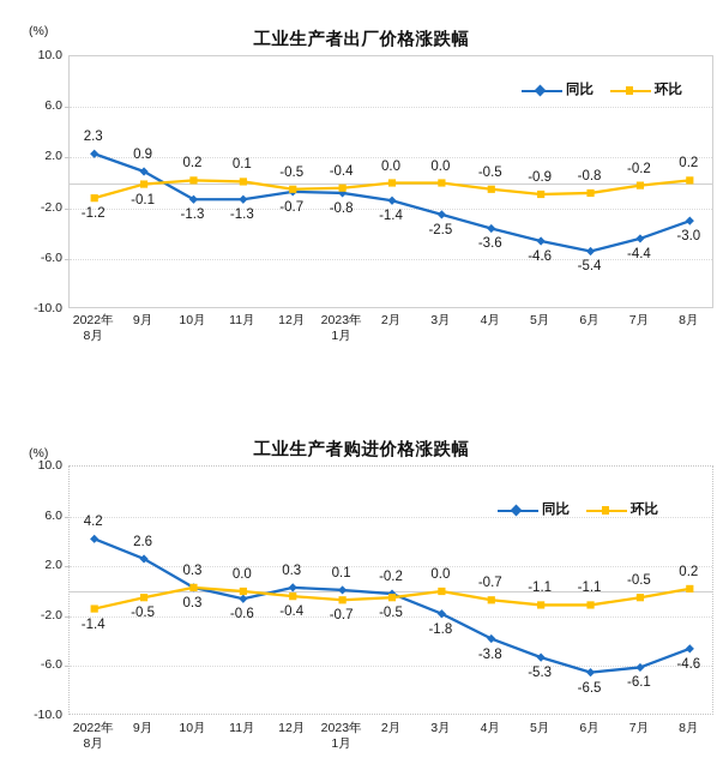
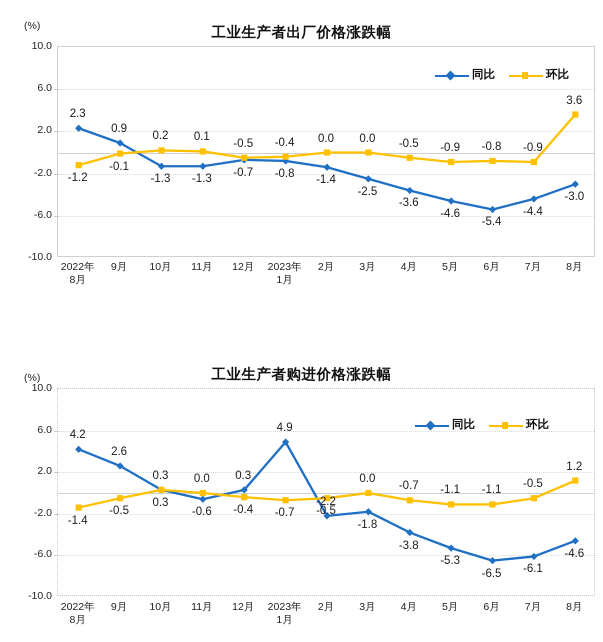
工业生产者出厂价格涨跌幅/环比/7月: -0.2 -> -0.9
工业生产者出厂价格涨跌幅/环比/8月: 0.2 -> 3.6
工业生产者购进价格涨跌幅/同比/2023年1月: 0.1 -> 4.9
工业生产者购进价格涨跌幅/同比/2月: -0.2 -> -2.2
工业生产者购进价格涨跌幅/环比/8月: 0.2 -> 1.2
